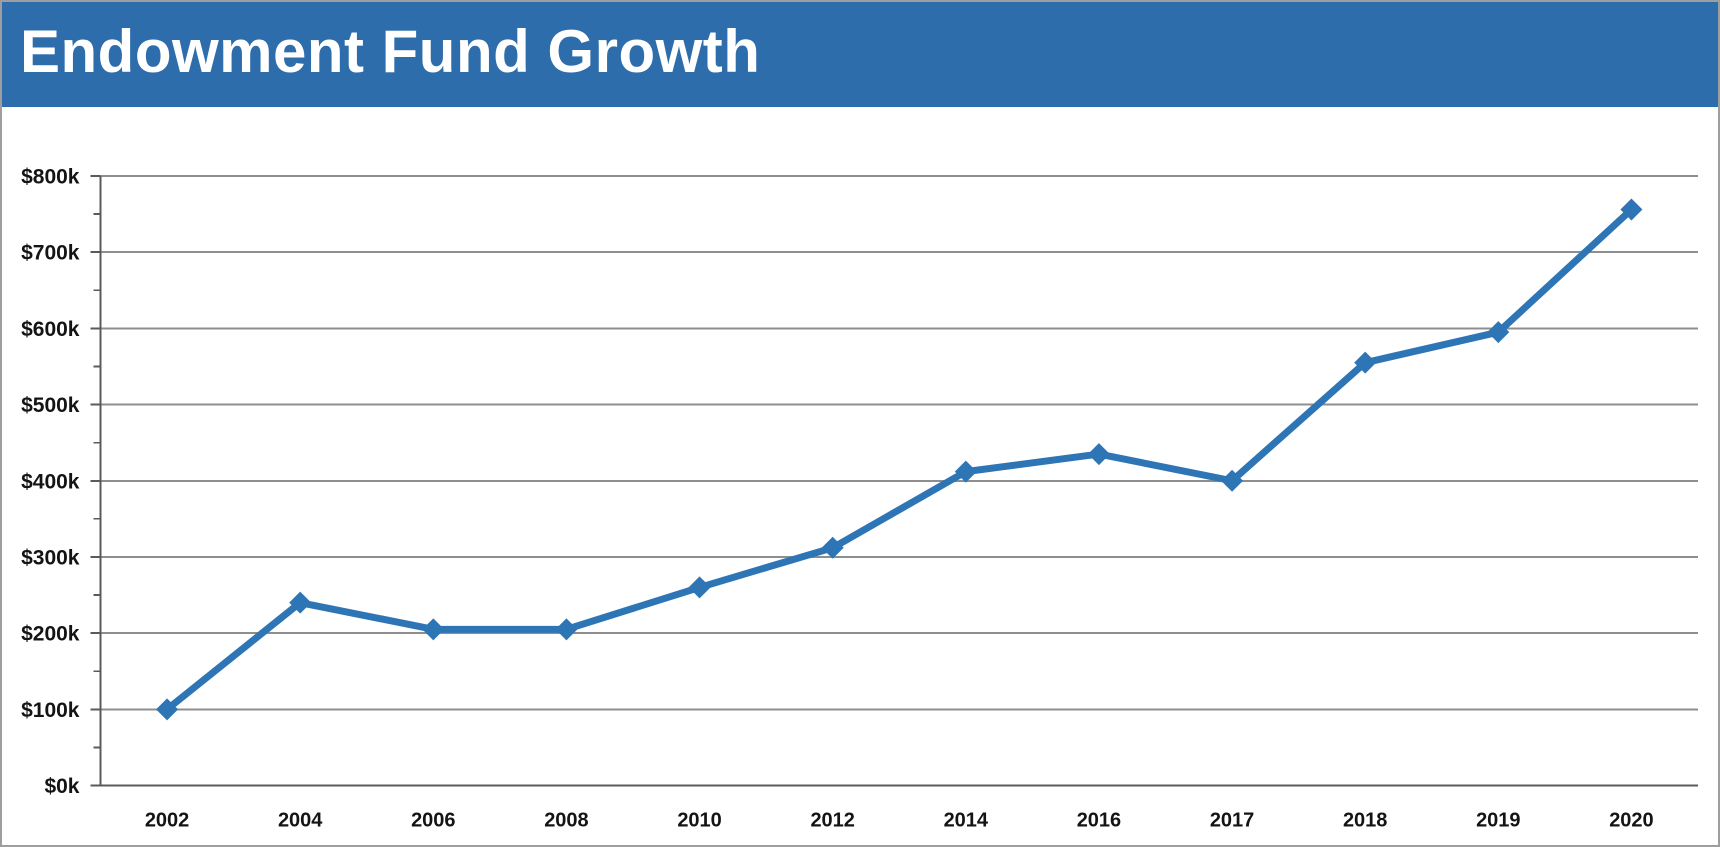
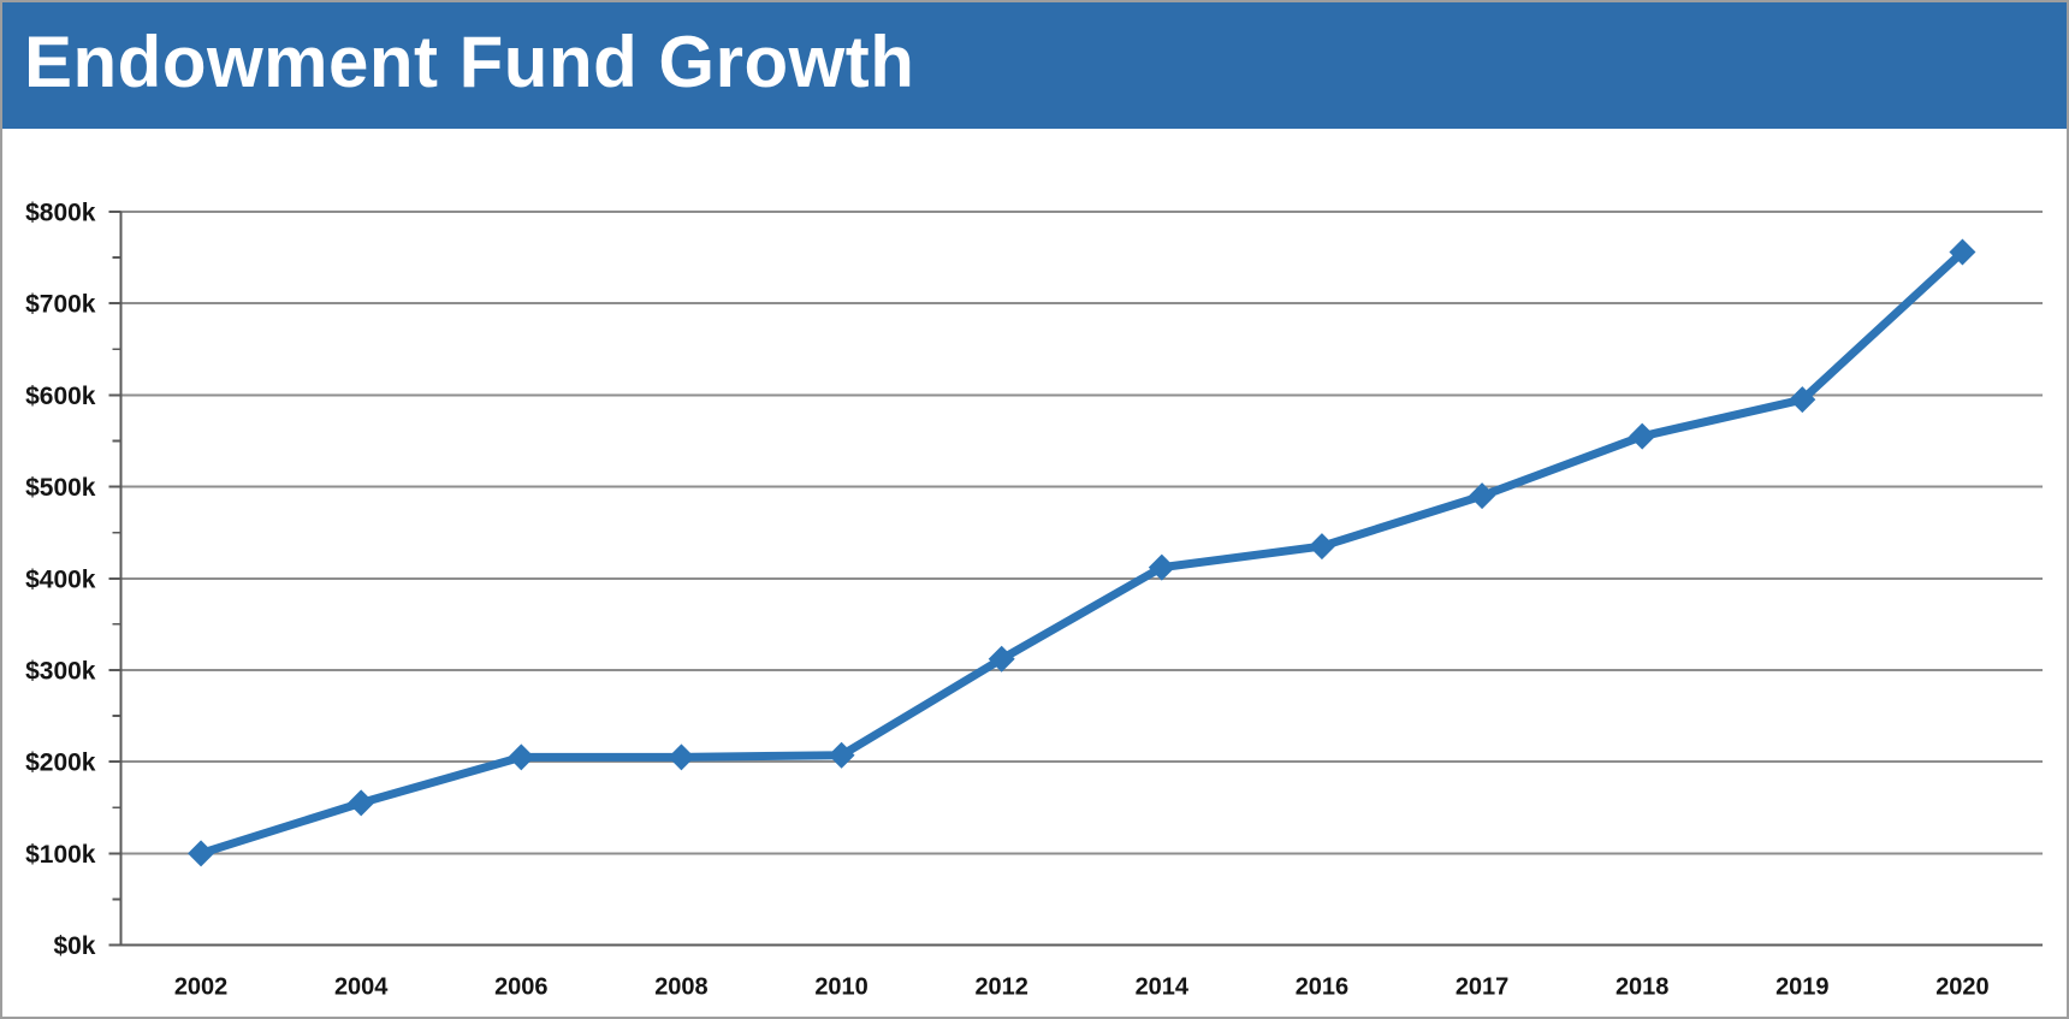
2004: $240k -> $160k
2010: $260k -> $210k
2017: $400k -> $490k
